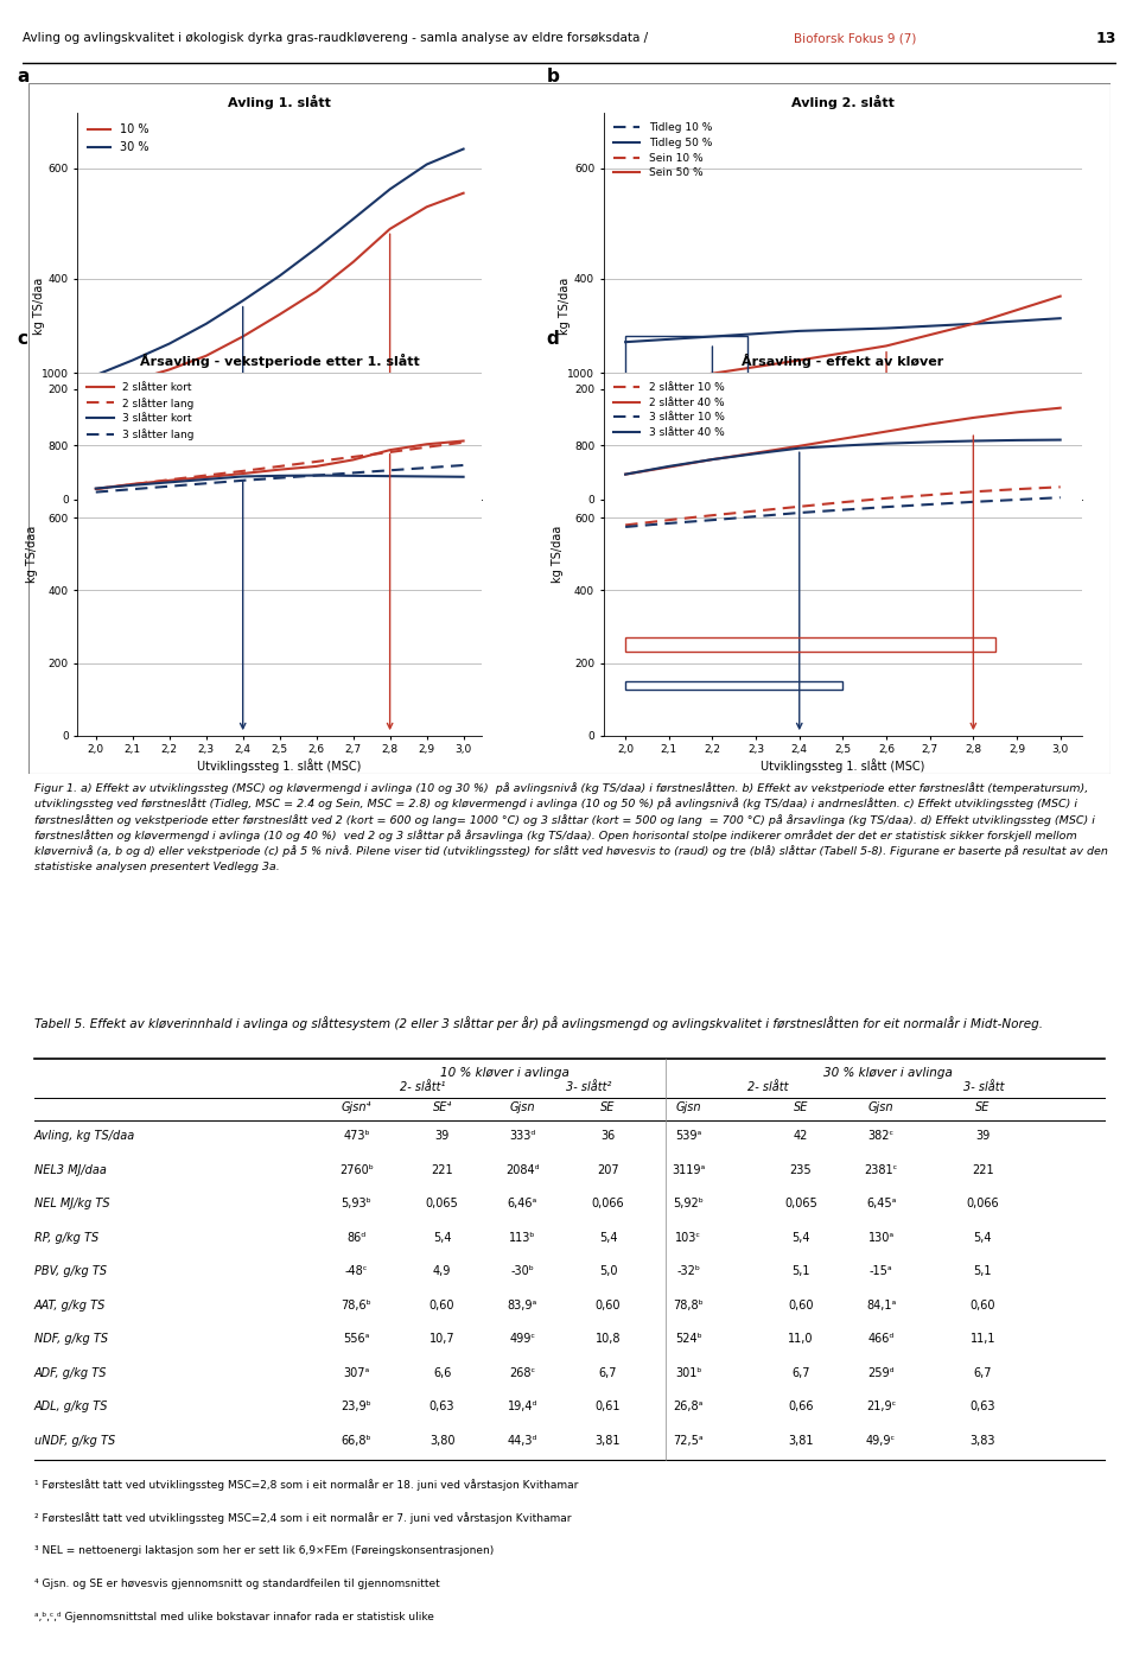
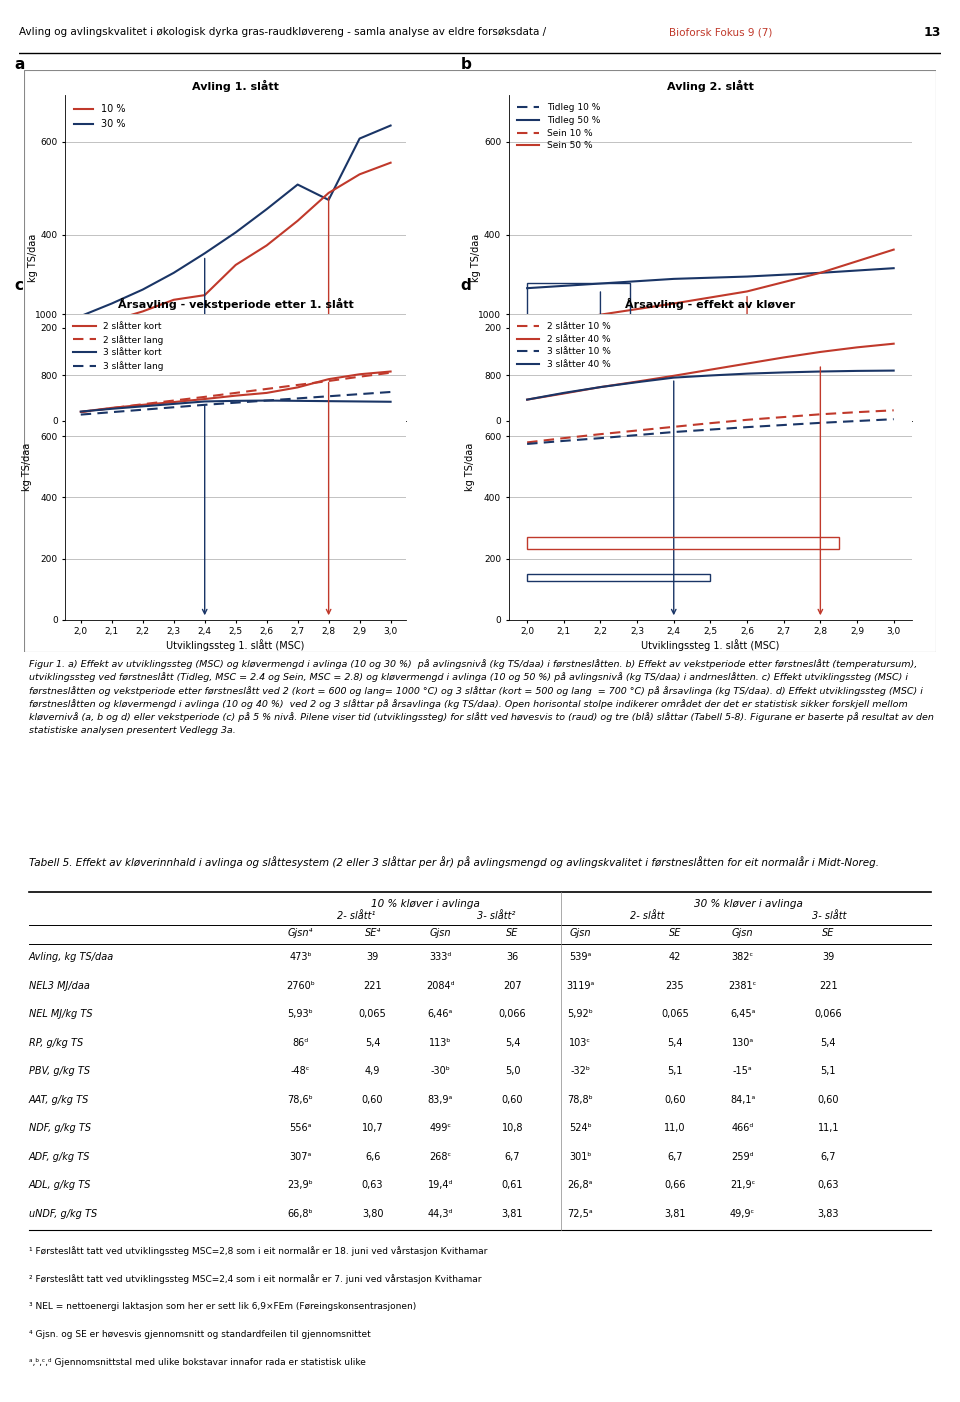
Avling 1. slått/10 %/2,4: 295 -> 270
Avling 1. slått/30 %/2,8: 562 -> 475
